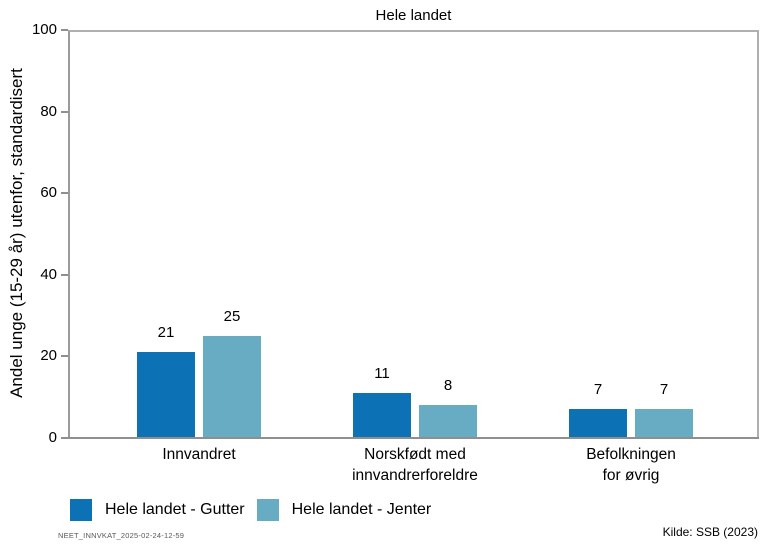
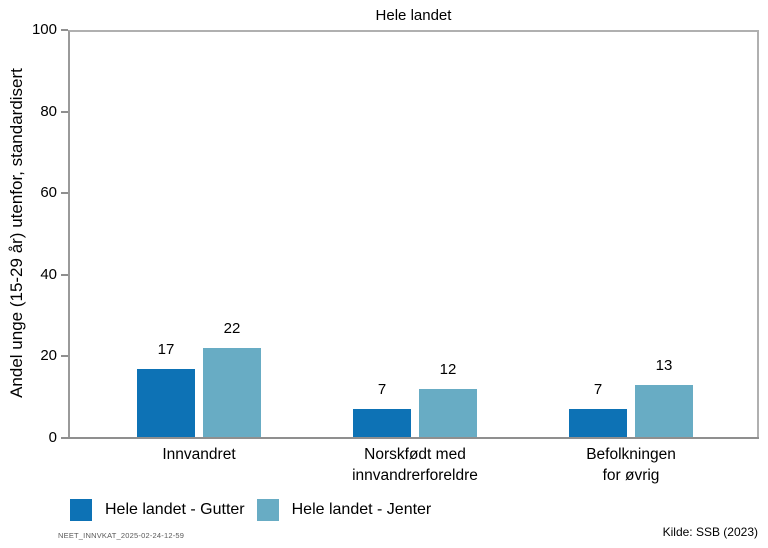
Hele landet - Gutter/Innvandret: 21 -> 17
Hele landet - Jenter/Innvandret: 25 -> 22
Hele landet - Gutter/Norskfødt med innvandrerforeldre: 11 -> 7
Hele landet - Jenter/Norskfødt med innvandrerforeldre: 8 -> 12
Hele landet - Jenter/Befolkningen for øvrig: 7 -> 13
